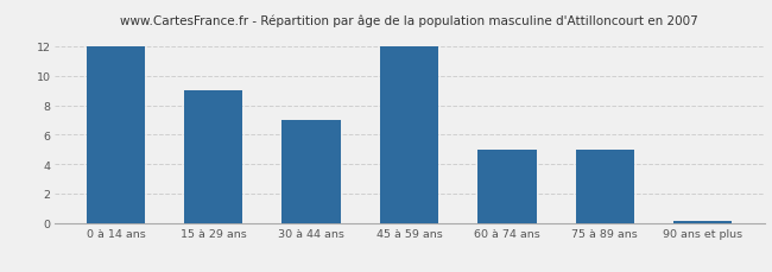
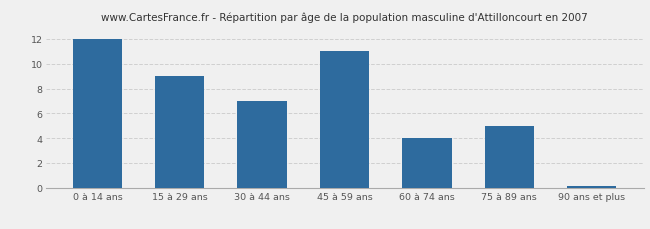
45 à 59 ans: 12.0 -> 11.0
60 à 74 ans: 5.0 -> 4.0
